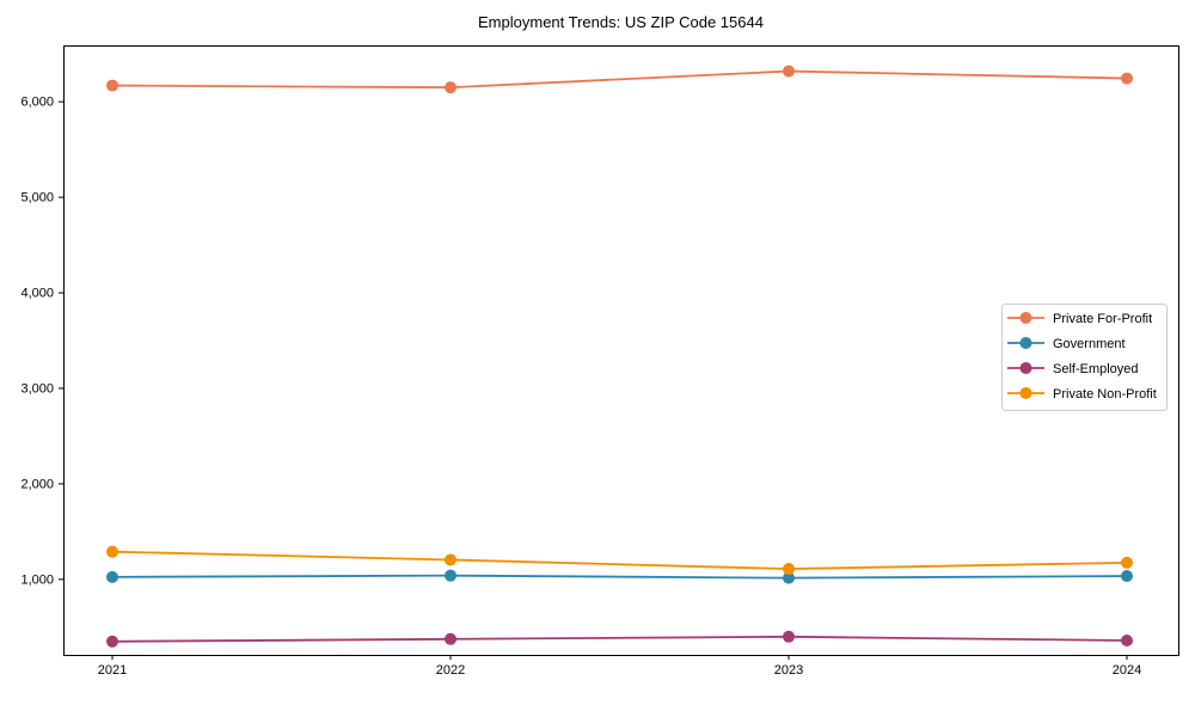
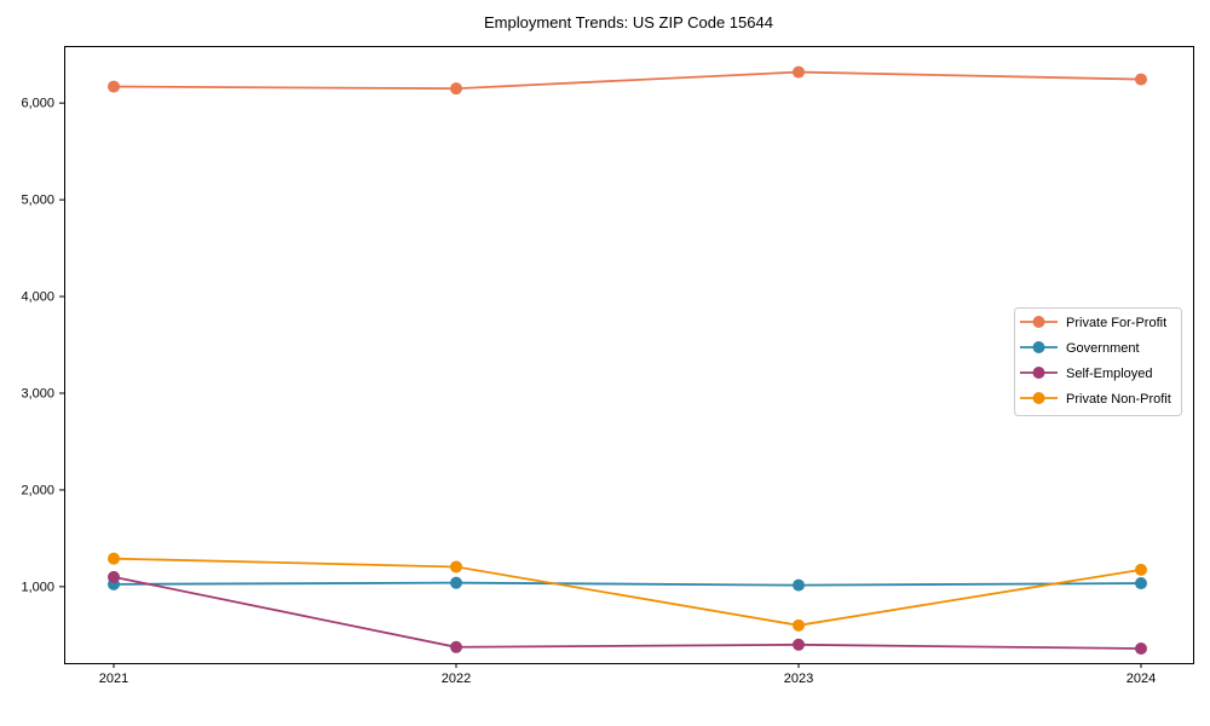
Self-Employed/2021: 400 -> 1100
Private Non-Profit/2023: 1100 -> 600
